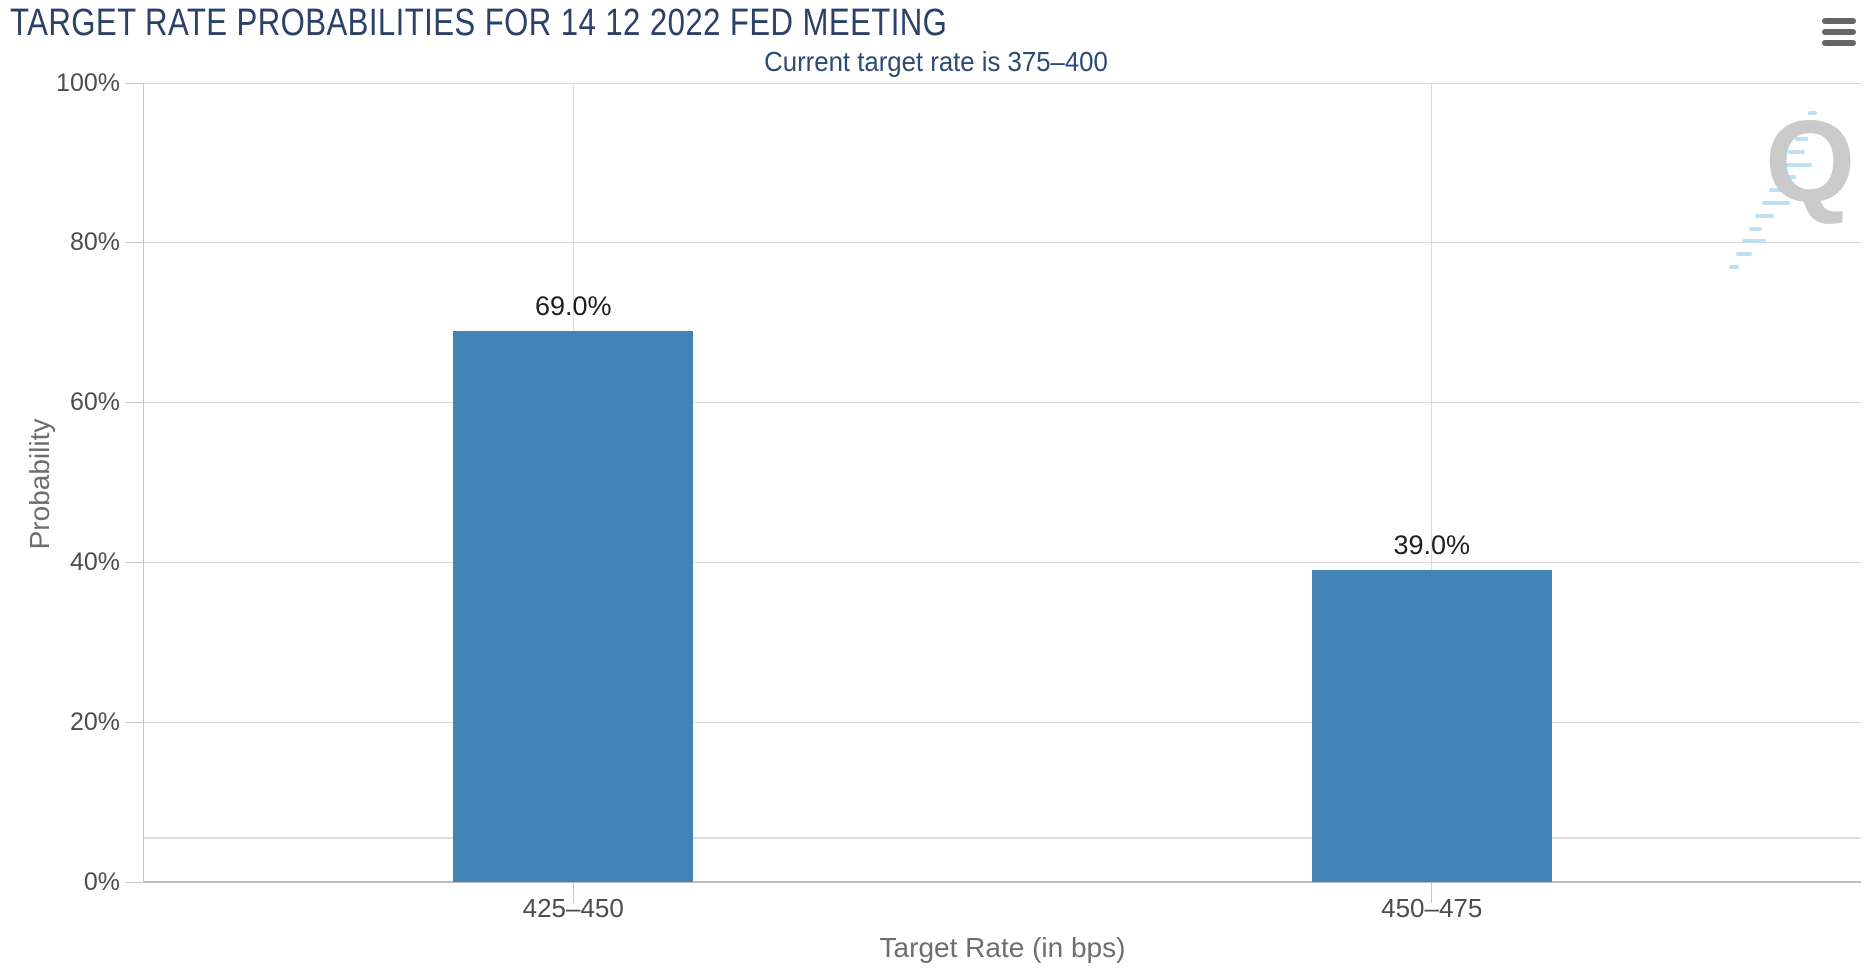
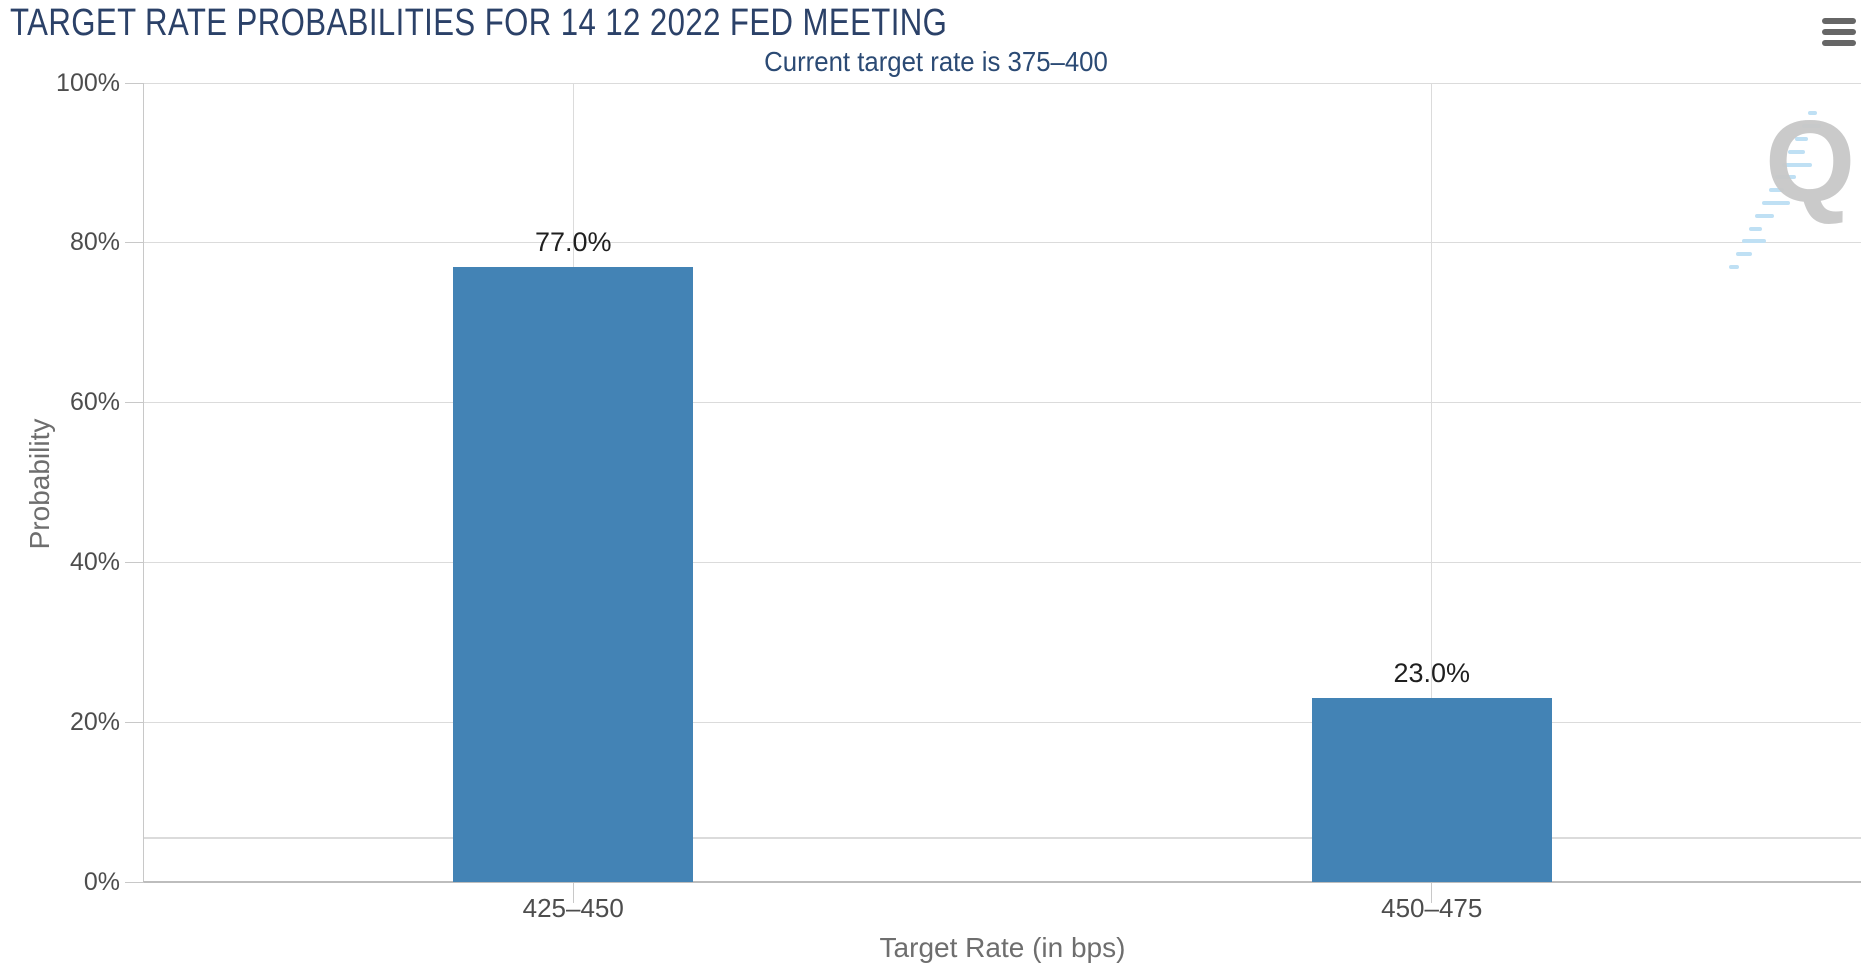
425–450: 69.0% -> 77.0%
450–475: 39.0% -> 23.0%
